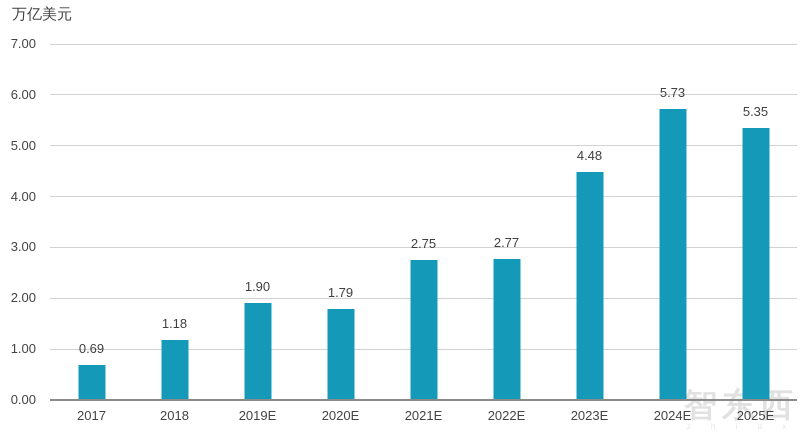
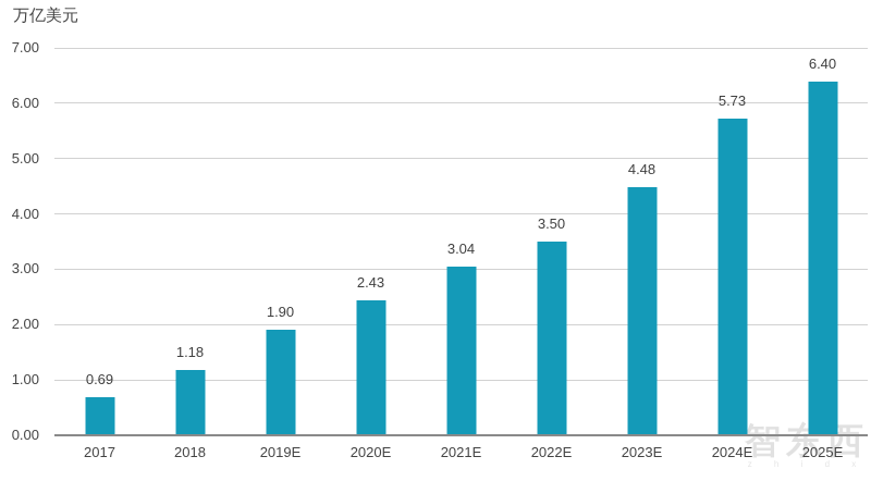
2020E: 1.79 -> 2.43
2021E: 2.75 -> 3.04
2022E: 2.77 -> 3.50
2025E: 5.35 -> 6.40
